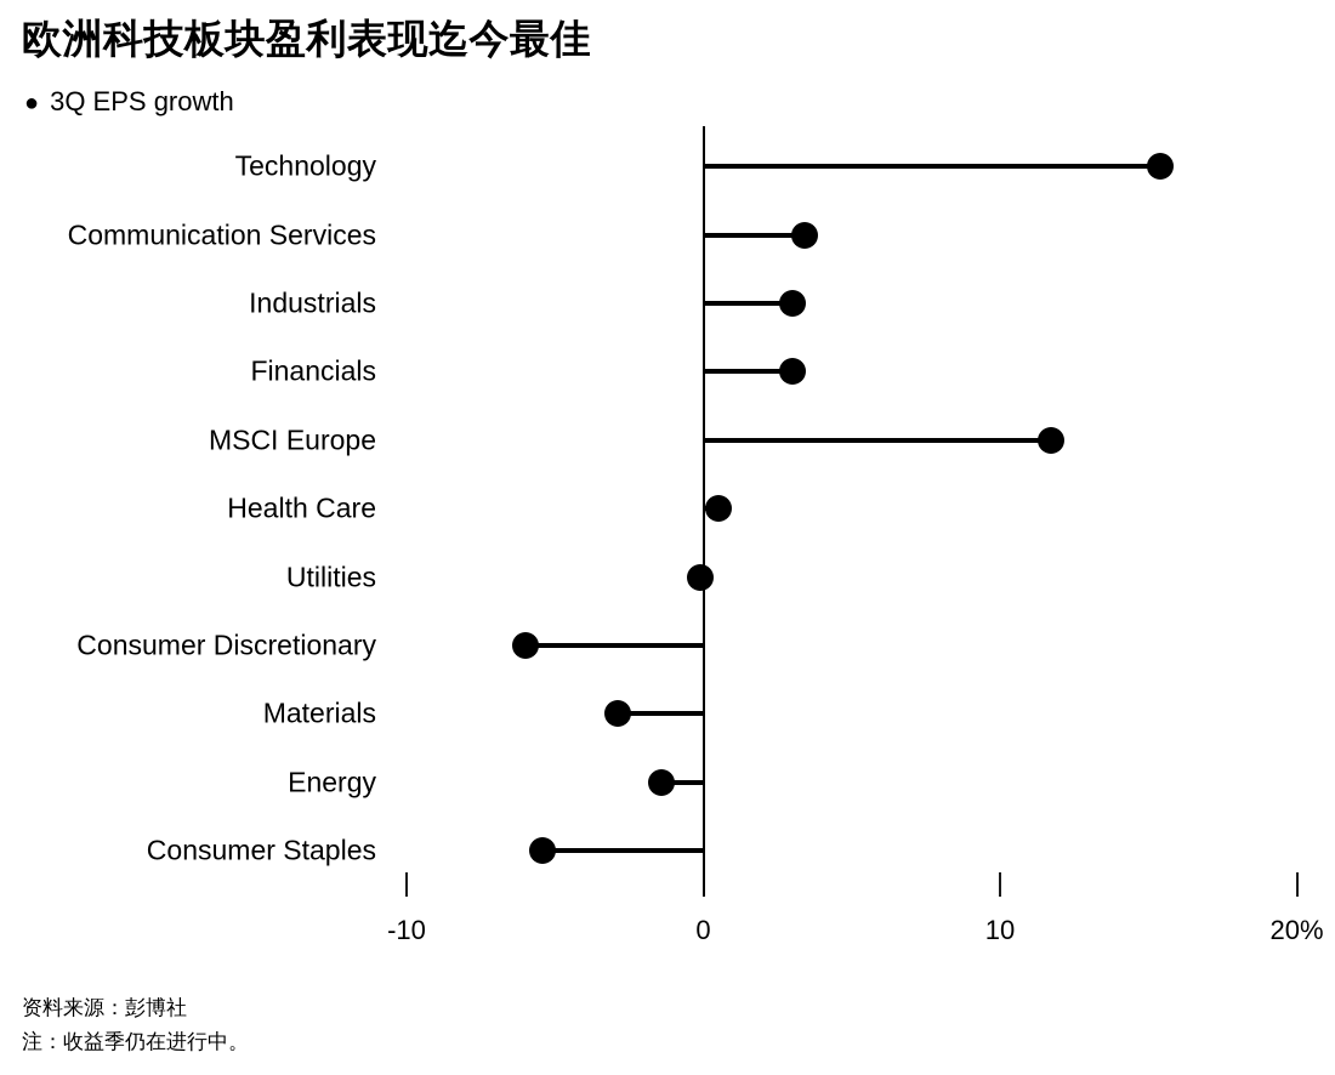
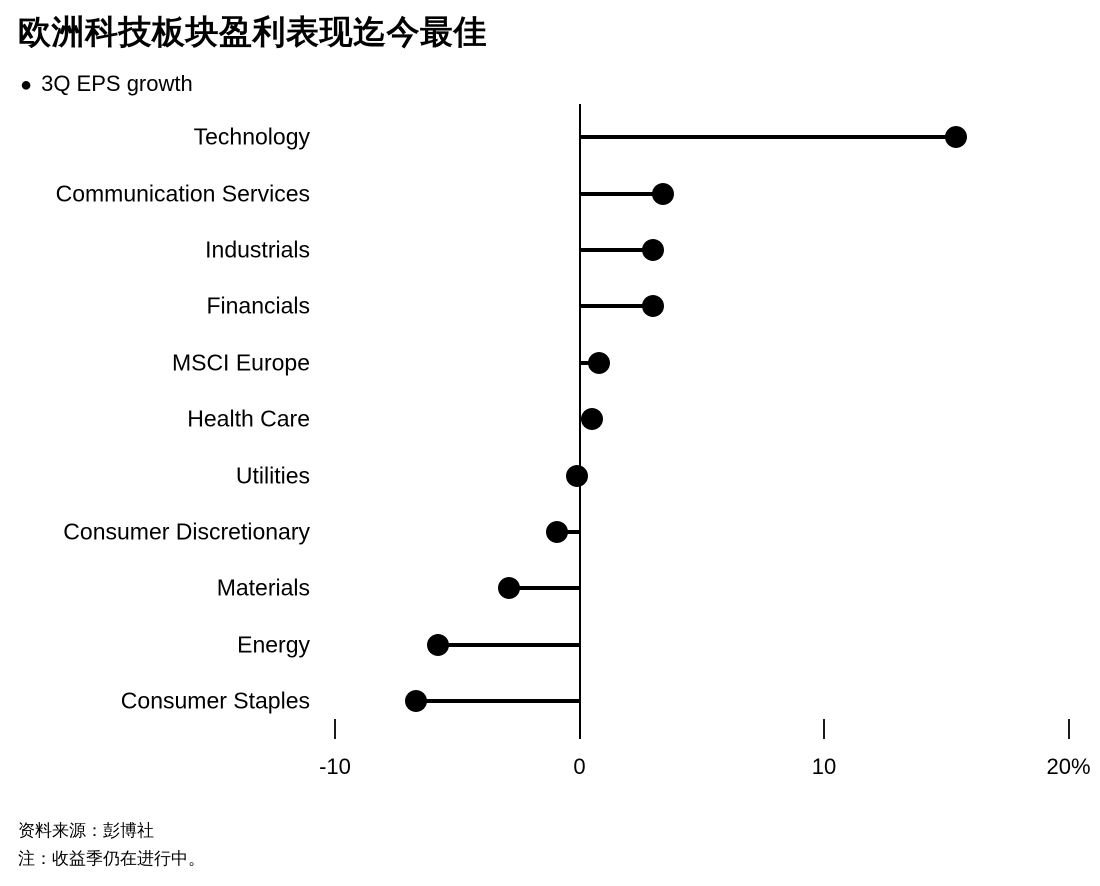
MSCI Europe: 11.7% -> 0.8%
Consumer Discretionary: -6.0% -> -0.9%
Energy: -1.4% -> -5.8%
Consumer Staples: -5.4% -> -6.7%
